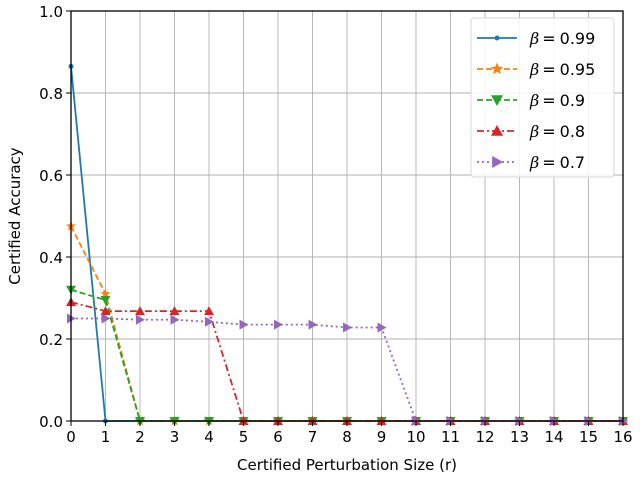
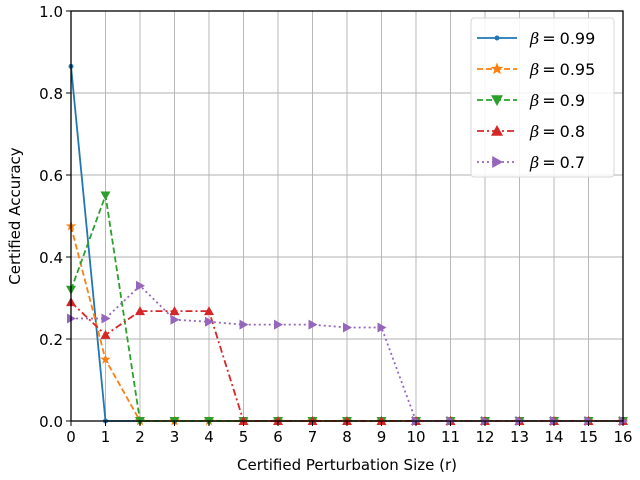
β = 0.95/1: 0.31 -> 0.15
β = 0.9/1: 0.29 -> 0.55
β = 0.8/1: 0.27 -> 0.21
β = 0.7/2: 0.25 -> 0.33
